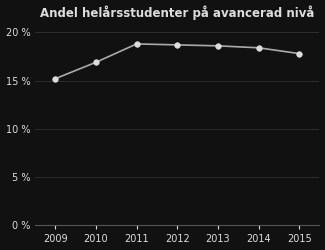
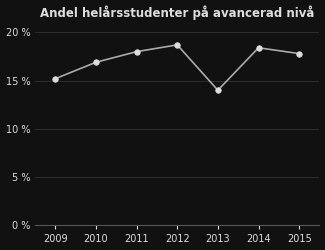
2011: 18.8 % -> 18.0 %
2013: 18.6 % -> 14.0 %
